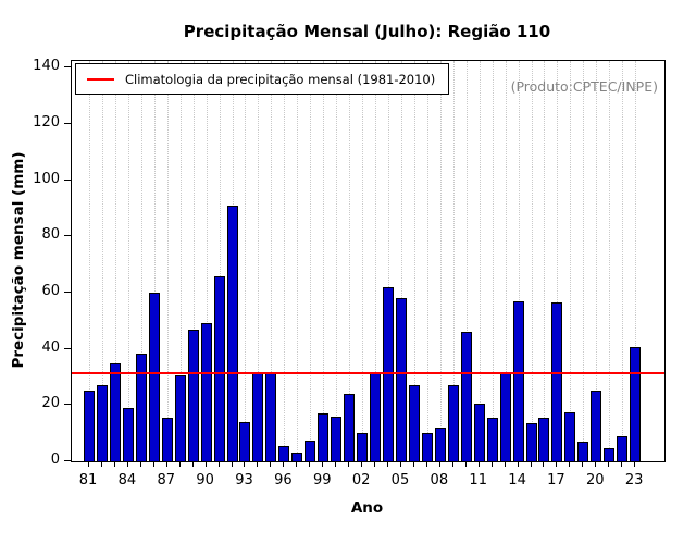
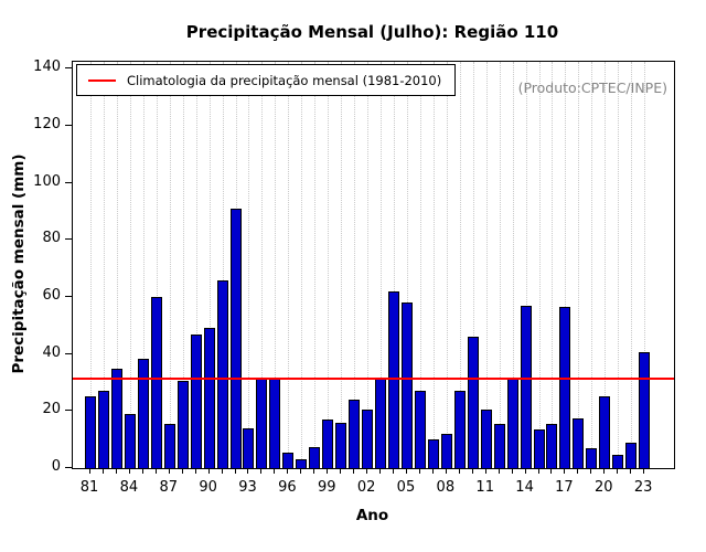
02: 10 -> 20
